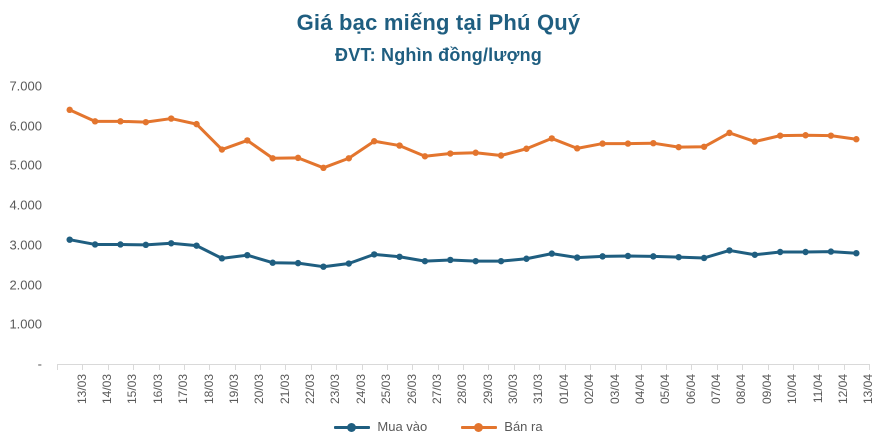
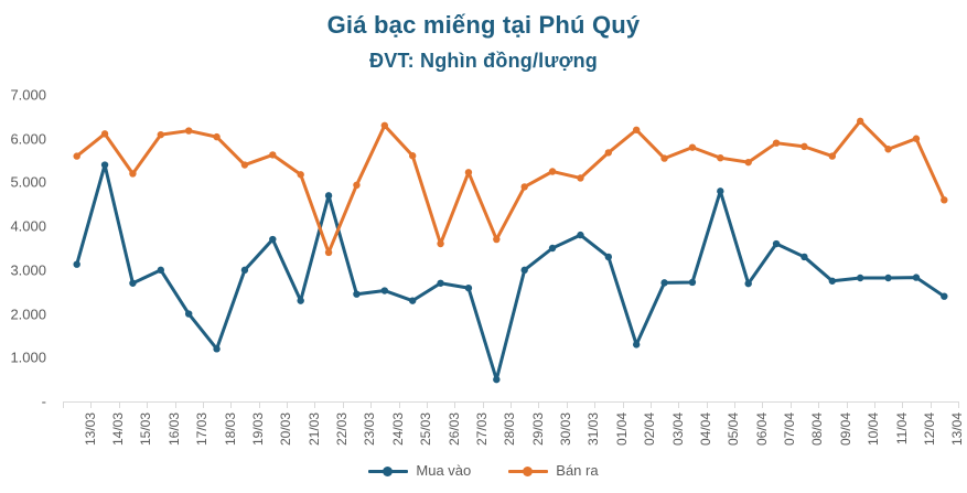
Bán ra/13/03: 6400 -> 5600
Mua vào/14/03: 3000 -> 5400
Mua vào/15/03: 3000 -> 2700
Bán ra/15/03: 6100 -> 5200
Mua vào/17/03: 3000 -> 2000
Mua vào/18/03: 3000 -> 1200
Mua vào/19/03: 2700 -> 3000
Mua vào/20/03: 2700 -> 3700
Mua vào/21/03: 2600 -> 2300
Mua vào/22/03: 2500 -> 4700
Bán ra/22/03: 5200 -> 3400
Bán ra/24/03: 5200 -> 6300
Mua vào/25/03: 2800 -> 2300
Bán ra/26/03: 5500 -> 3600
Mua vào/28/03: 2600 -> 500
Bán ra/28/03: 5300 -> 3700
Mua vào/29/03: 2600 -> 3000
Bán ra/29/03: 5300 -> 4900
Mua vào/30/03: 2600 -> 3500
Mua vào/31/03: 2600 -> 3800
Bán ra/31/03: 5400 -> 5100
Mua vào/01/04: 2800 -> 3300
Mua vào/02/04: 2700 -> 1300
Bán ra/02/04: 5400 -> 6200
Bán ra/04/04: 5600 -> 5800
Mua vào/05/04: 2700 -> 4800
Mua vào/07/04: 2700 -> 3600
Bán ra/07/04: 5500 -> 5900
Mua vào/08/04: 2900 -> 3300
Bán ra/10/04: 5800 -> 6400
Bán ra/12/04: 5800 -> 6000
Mua vào/13/04: 2800 -> 2400
Bán ra/13/04: 5700 -> 4600
